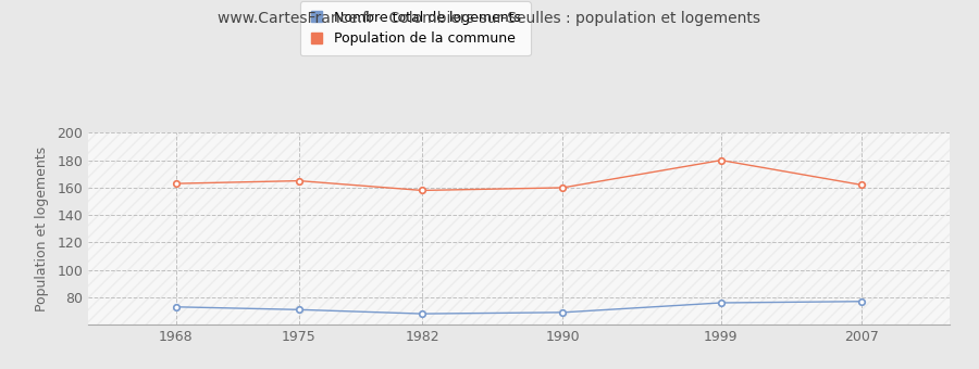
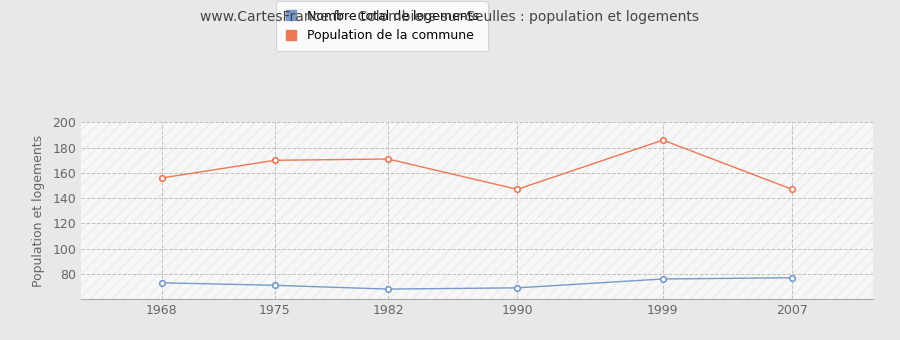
Population de la commune/1968: 163 -> 156
Population de la commune/1975: 165 -> 170
Population de la commune/1982: 158 -> 171
Population de la commune/1990: 160 -> 147
Population de la commune/1999: 180 -> 186
Population de la commune/2007: 162 -> 147
